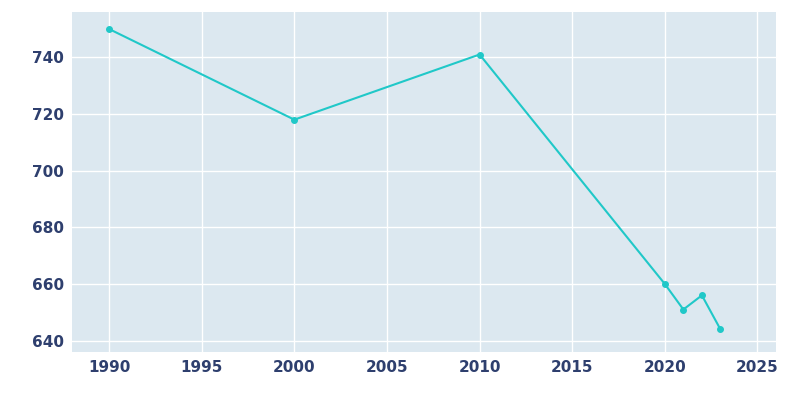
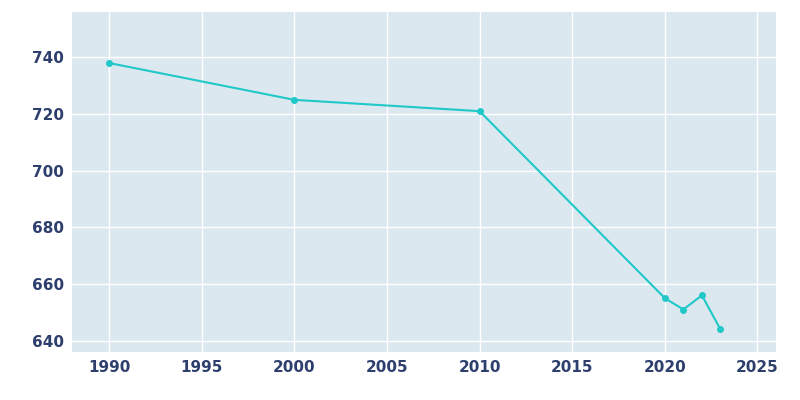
1990: 750 -> 738
2000: 718 -> 725
2010: 741 -> 721
2020: 660 -> 655
